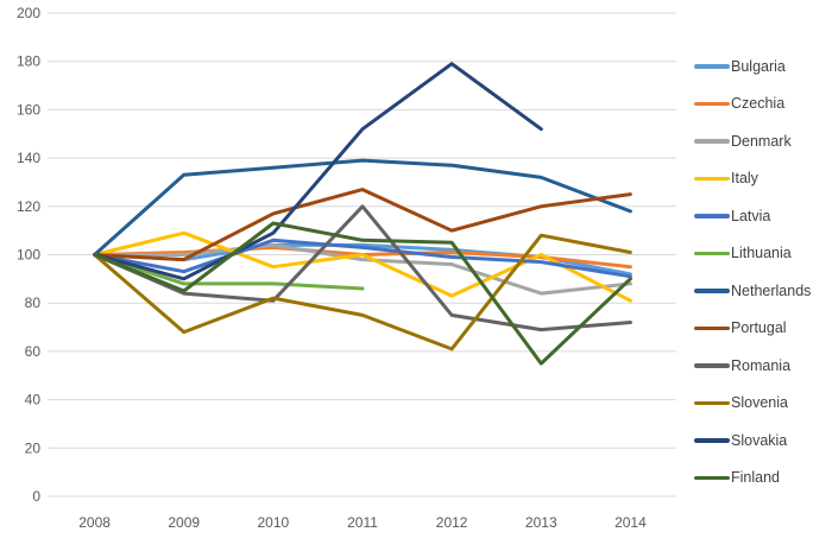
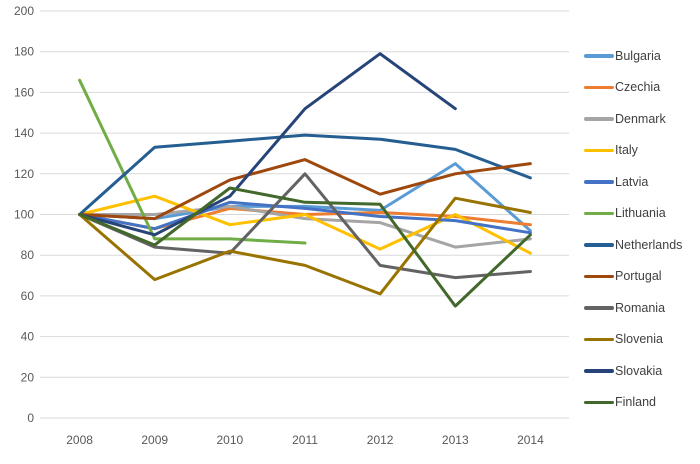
Lithuania/2008: 100 -> 166
Czechia/2009: 101 -> 93
Bulgaria/2013: 99 -> 125
